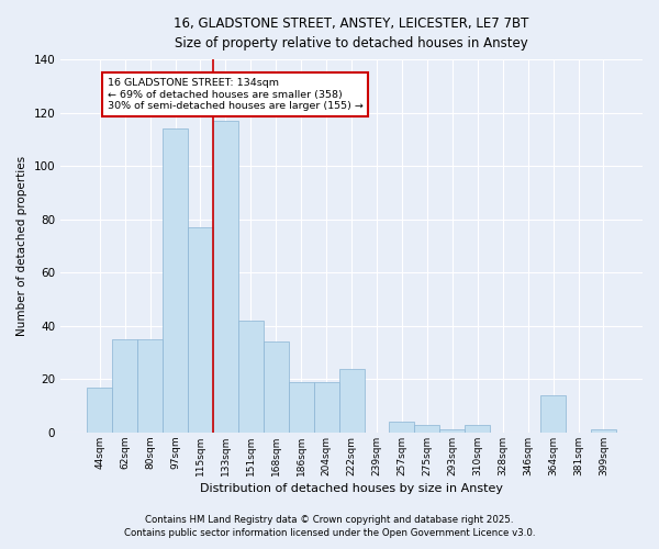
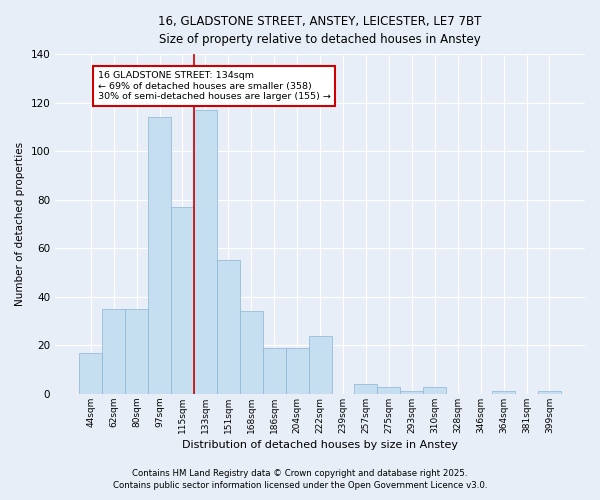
151sqm: 42 -> 55
364sqm: 14 -> 1
